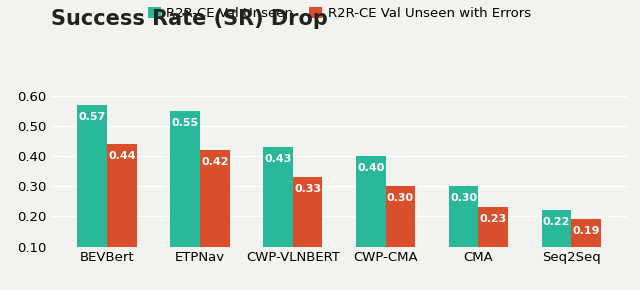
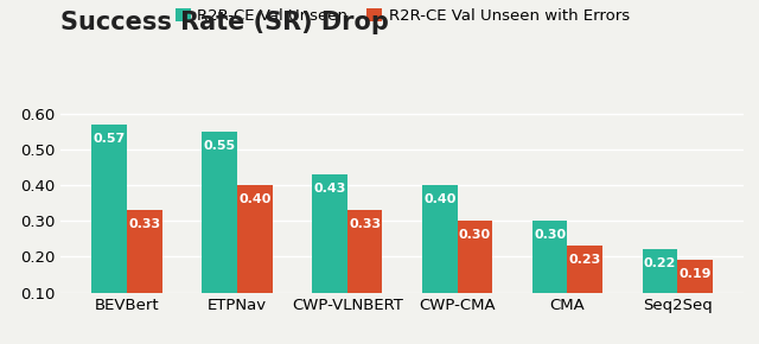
R2R-CE Val Unseen with Errors/BEVBert: 0.44 -> 0.33
R2R-CE Val Unseen with Errors/ETPNav: 0.42 -> 0.40
